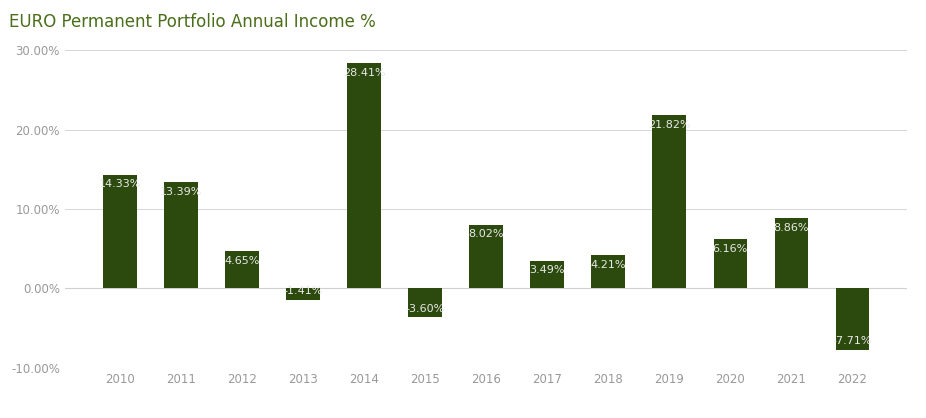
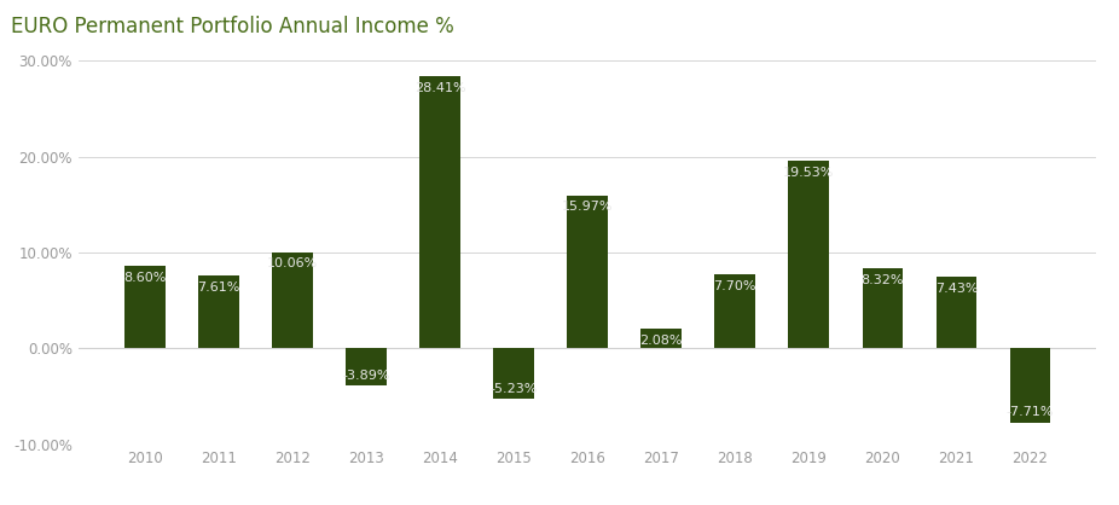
2010: 14.33% -> 8.60%
2011: 13.39% -> 7.61%
2012: 4.65% -> 10.06%
2013: -1.41% -> -3.89%
2015: -3.60% -> -5.23%
2016: 8.02% -> 15.97%
2017: 3.49% -> 2.08%
2018: 4.21% -> 7.70%
2019: 21.82% -> 19.53%
2020: 6.16% -> 8.32%
2021: 8.86% -> 7.43%
